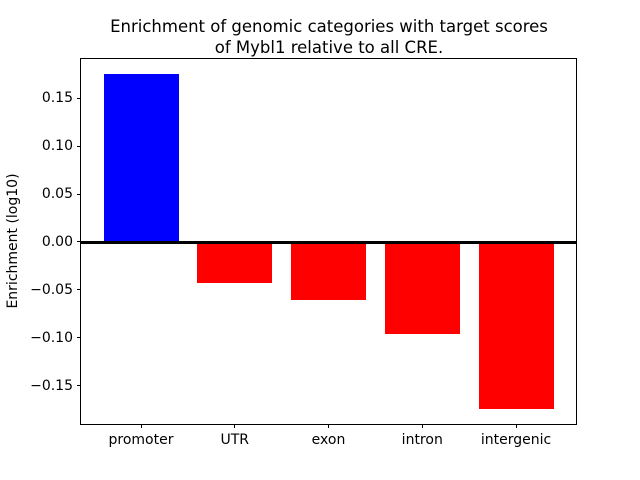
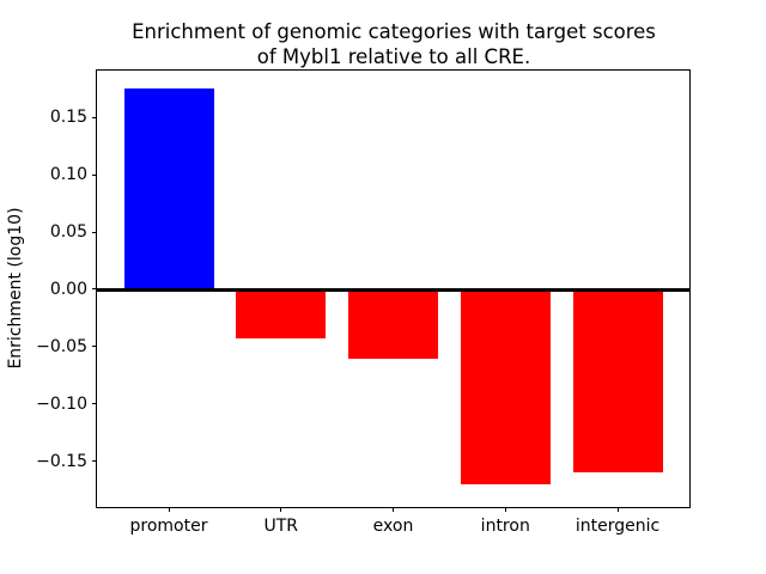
intron: -0.10 -> -0.17
intergenic: -0.17 -> -0.16
